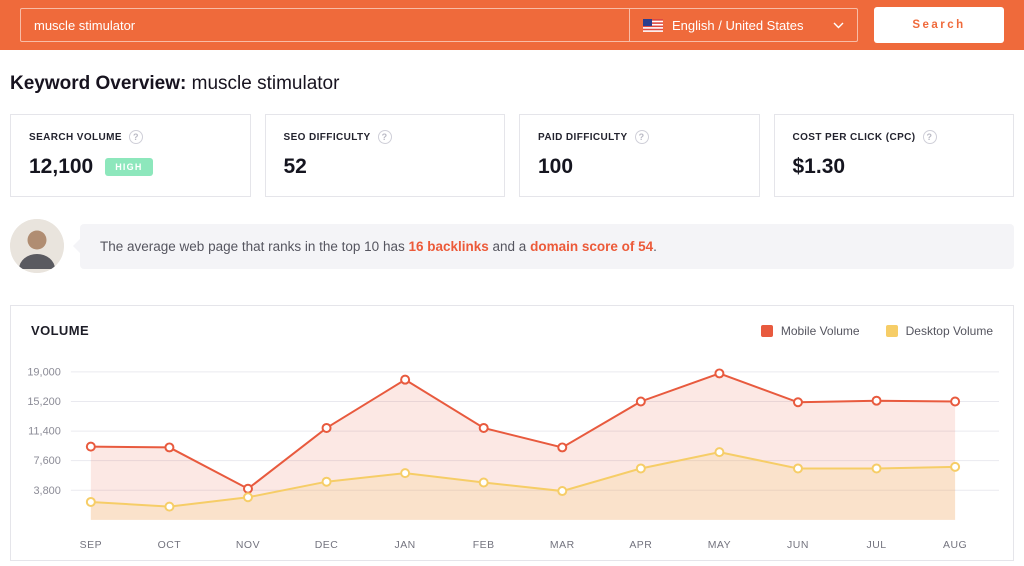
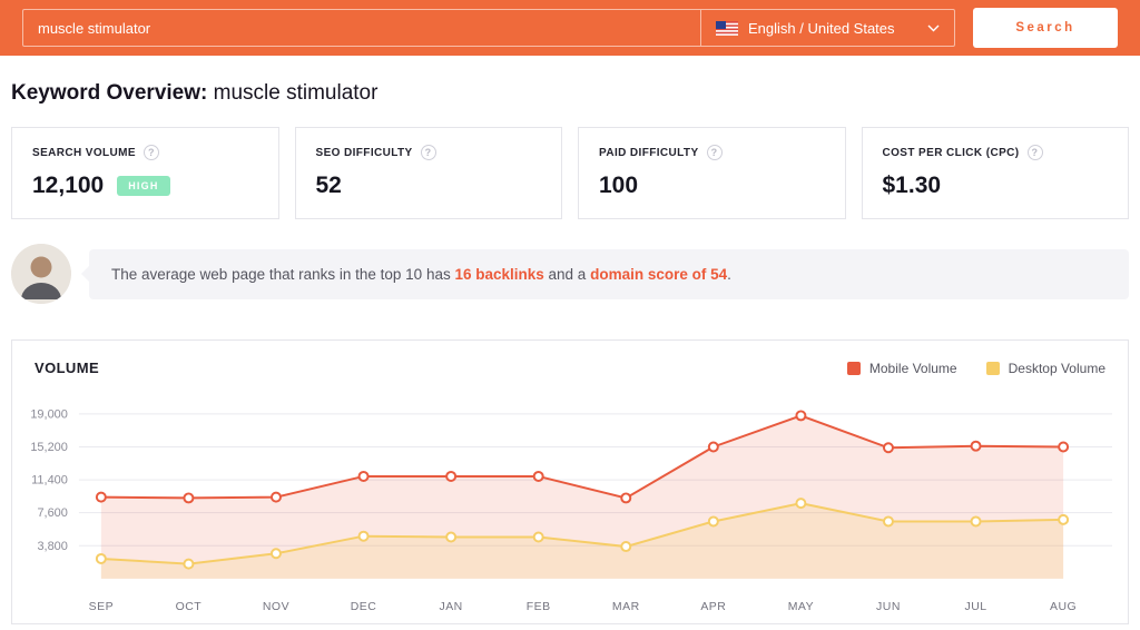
Mobile Volume/NOV: 4000 -> 9000
Mobile Volume/JAN: 18000 -> 12000
Desktop Volume/JAN: 6000 -> 5000
